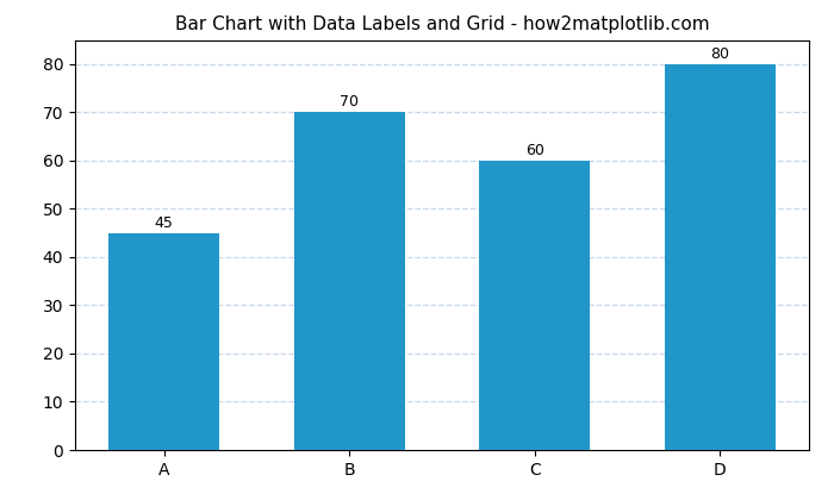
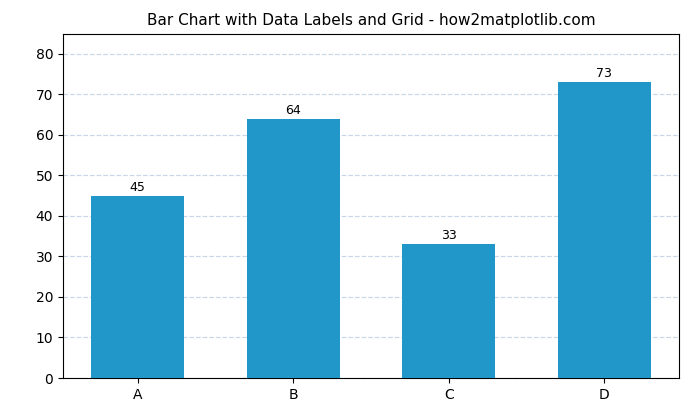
B: 70 -> 64
C: 60 -> 33
D: 80 -> 73
